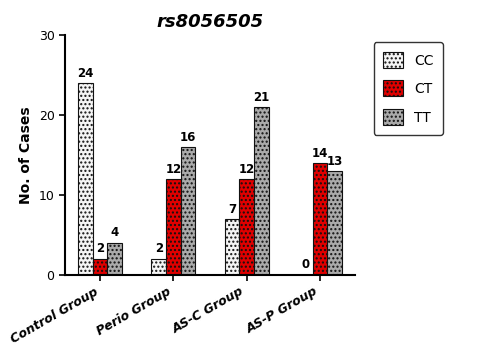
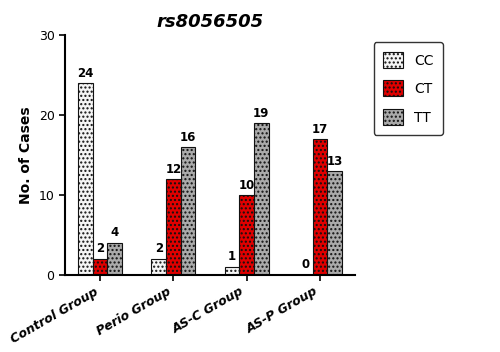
CC/AS-C Group: 7 -> 1
CT/AS-C Group: 12 -> 10
TT/AS-C Group: 21 -> 19
CT/AS-P Group: 14 -> 17
